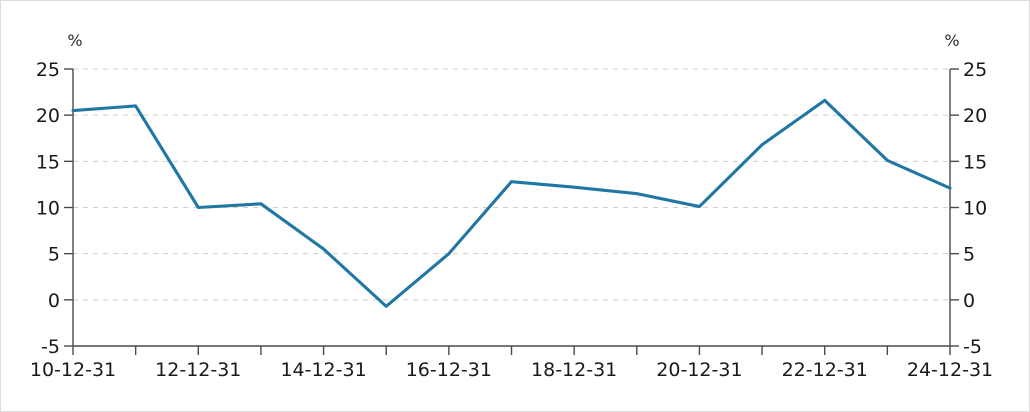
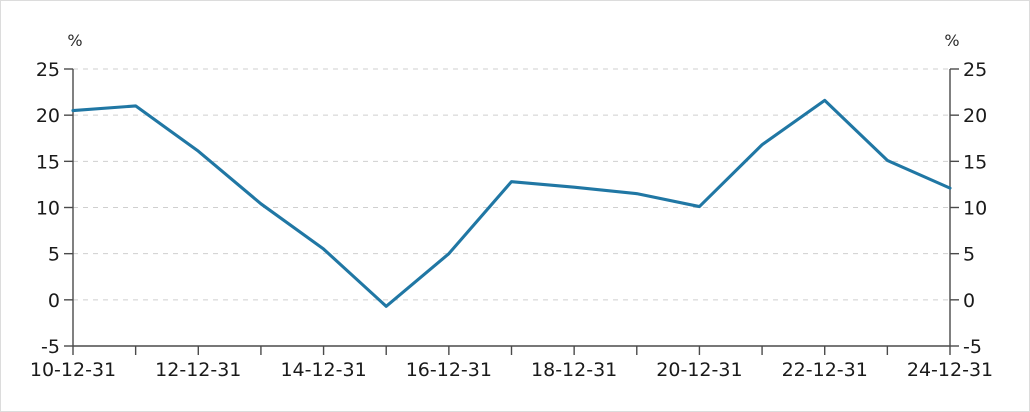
12-12-31: 10 -> 16
